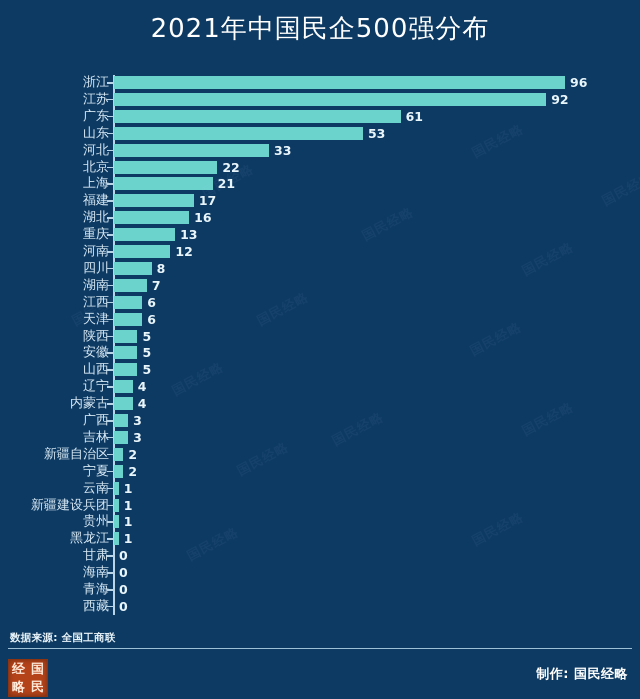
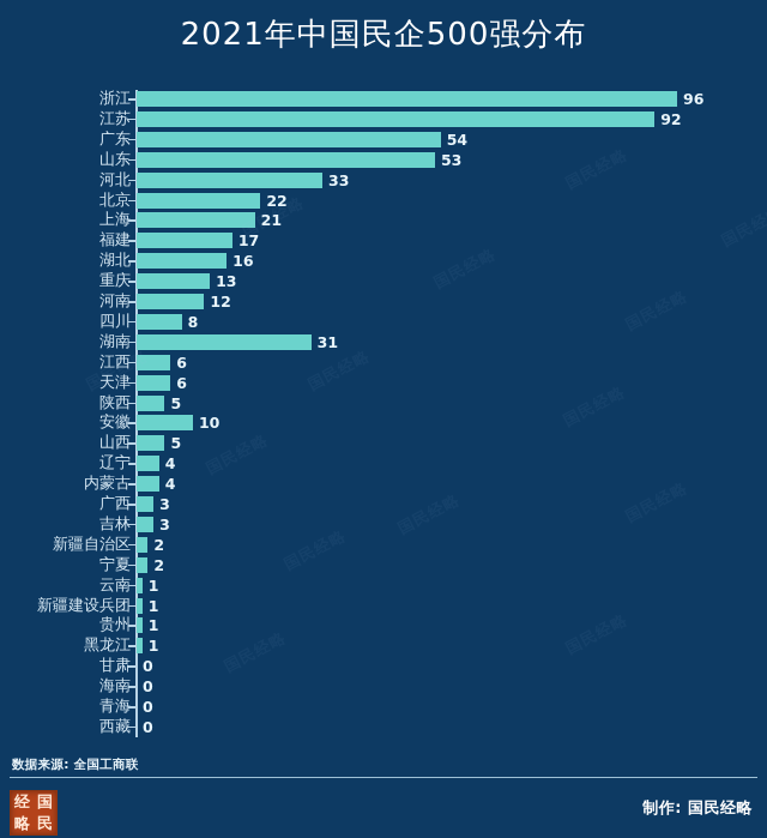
广东: 61 -> 54
湖南: 7 -> 31
安徽: 5 -> 10
